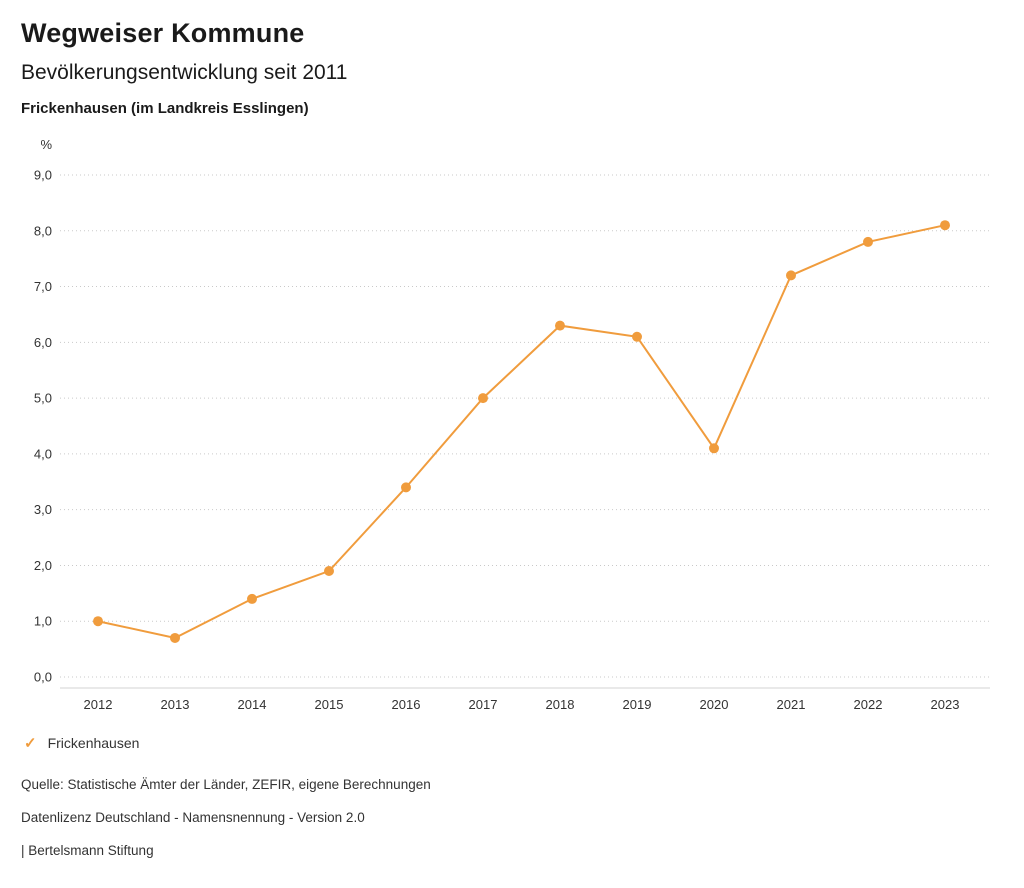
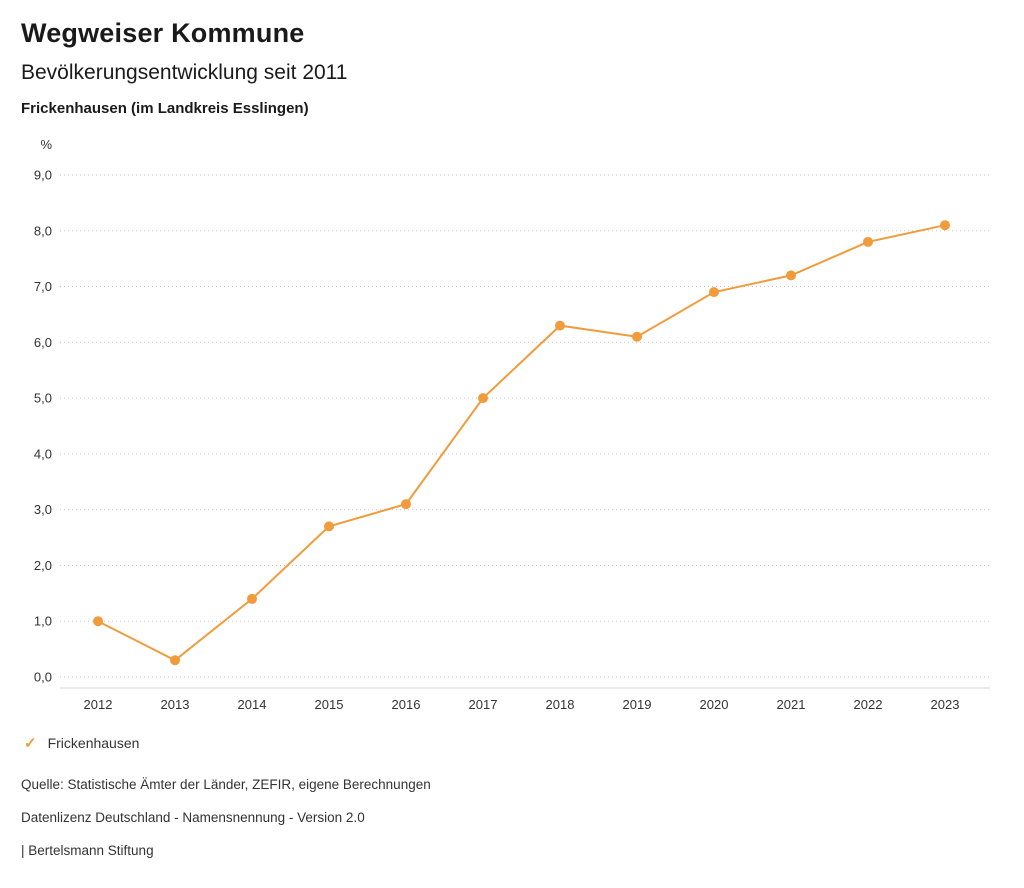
2013: 0,7 -> 0,3
2015: 1,9 -> 2,7
2016: 3,4 -> 3,1
2020: 4,1 -> 6,9
